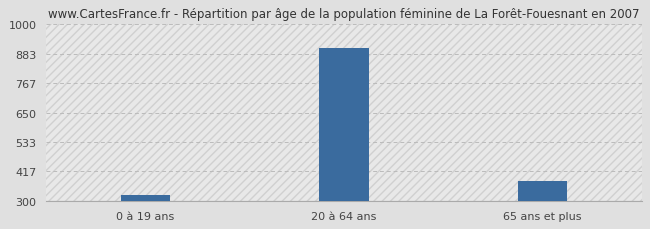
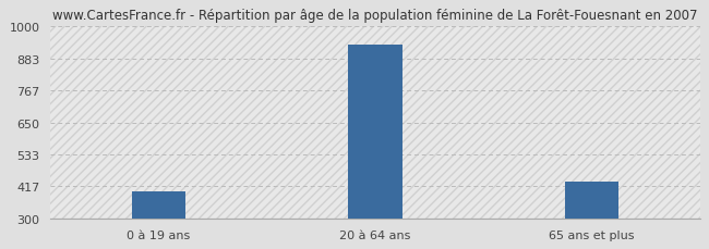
0 à 19 ans: 325 -> 400
20 à 64 ans: 905 -> 935
65 ans et plus: 380 -> 435
